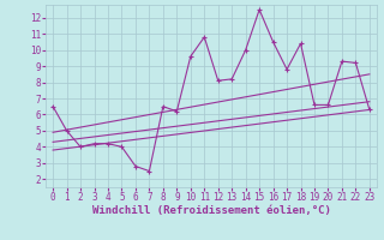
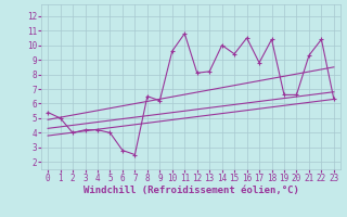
0: 6.5 -> 5.4
15: 12.5 -> 9.4
22: 9.2 -> 10.4
